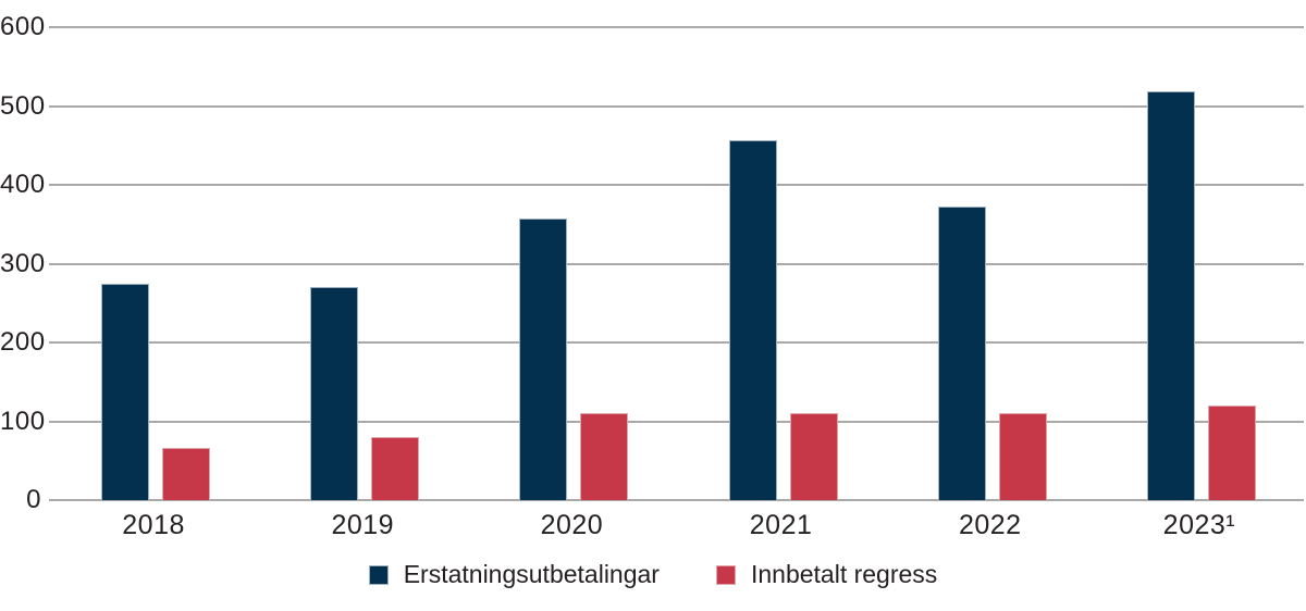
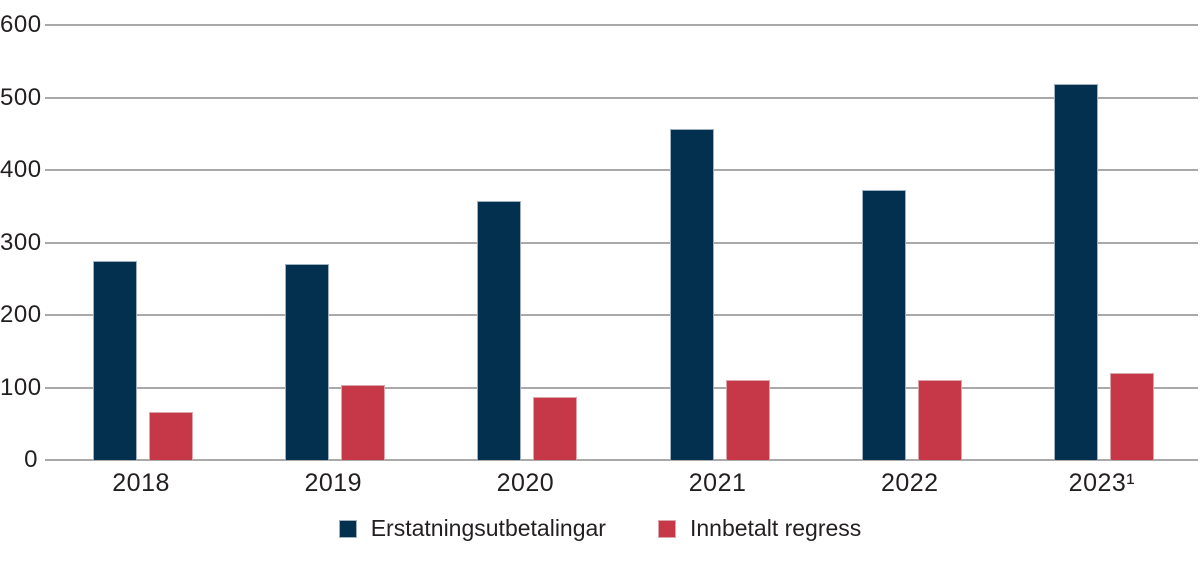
Innbetalt regress/2019: 80 -> 100
Innbetalt regress/2020: 110 -> 90
